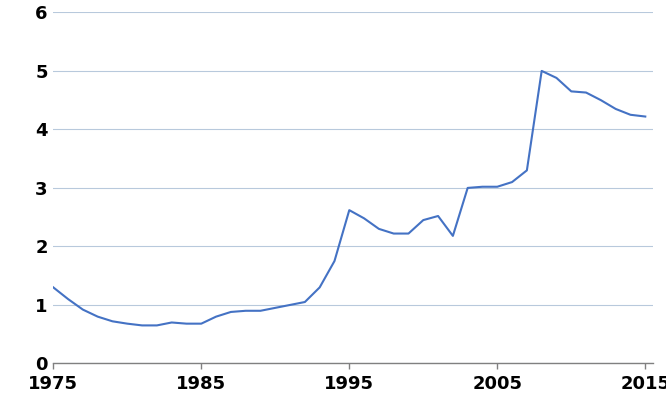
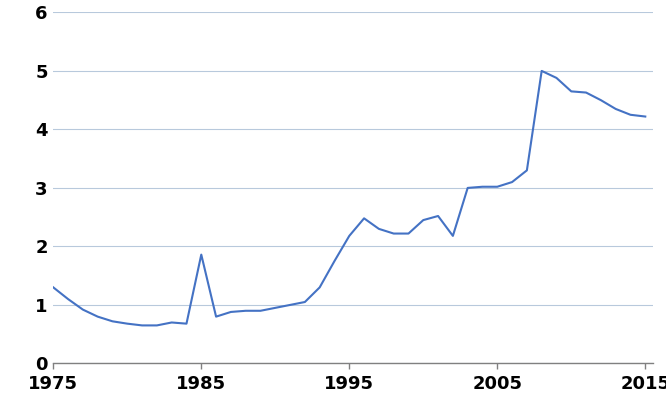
1985: 0.68 -> 1.86
1995: 2.62 -> 2.18
